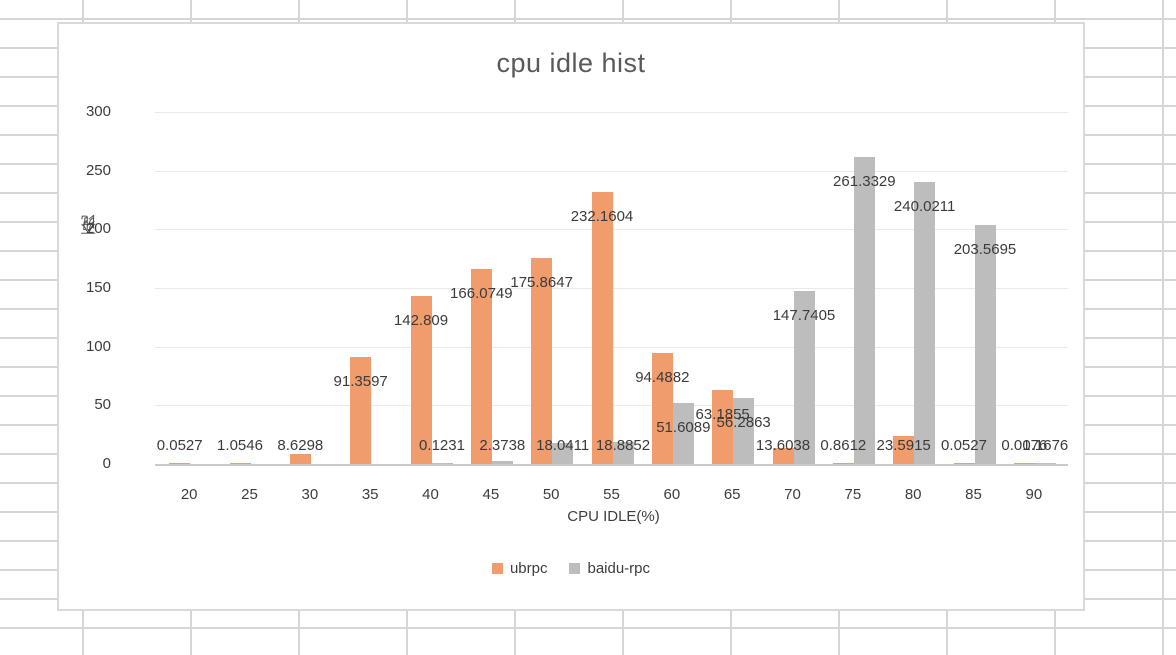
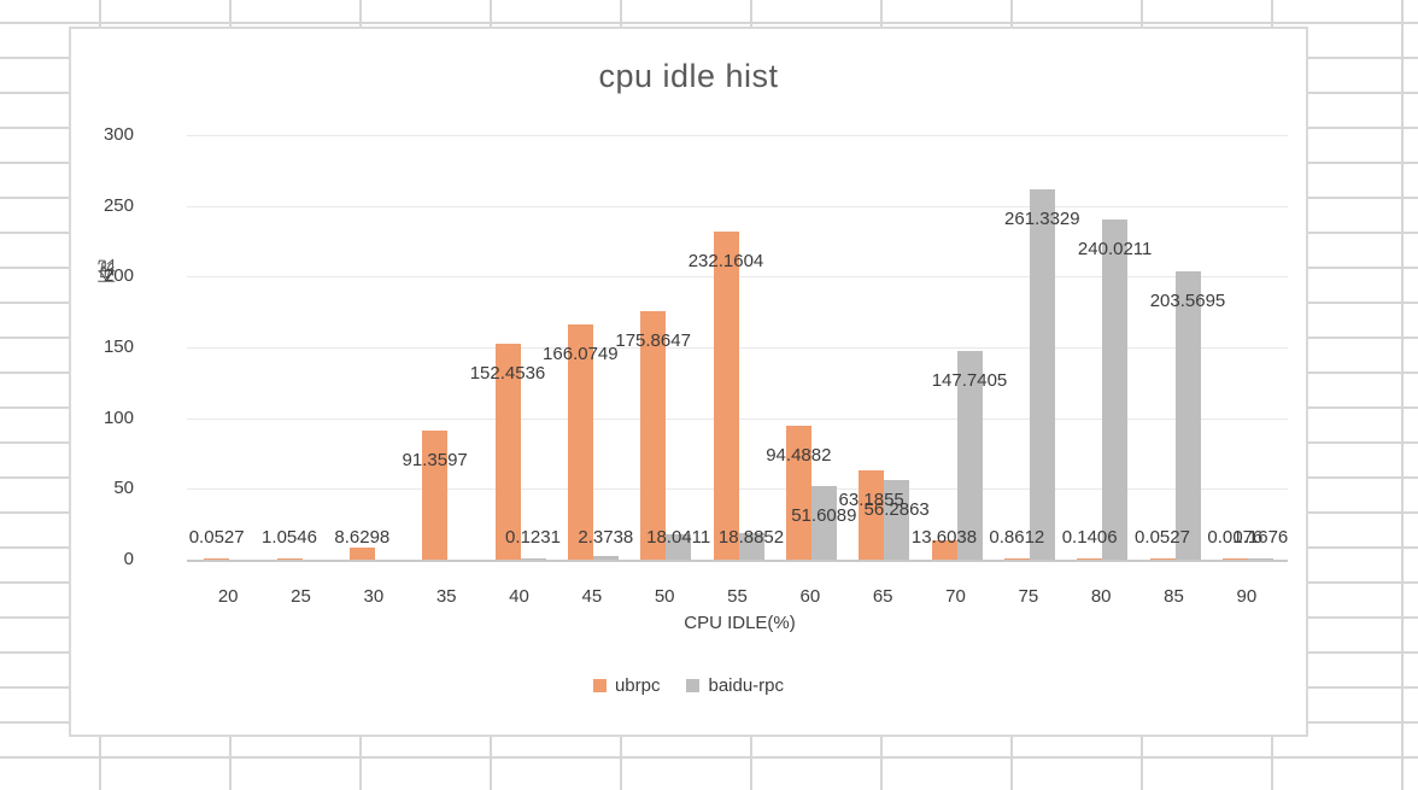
ubrpc/40: 142.809 -> 152.4536
ubrpc/80: 23.5915 -> 0.1406
